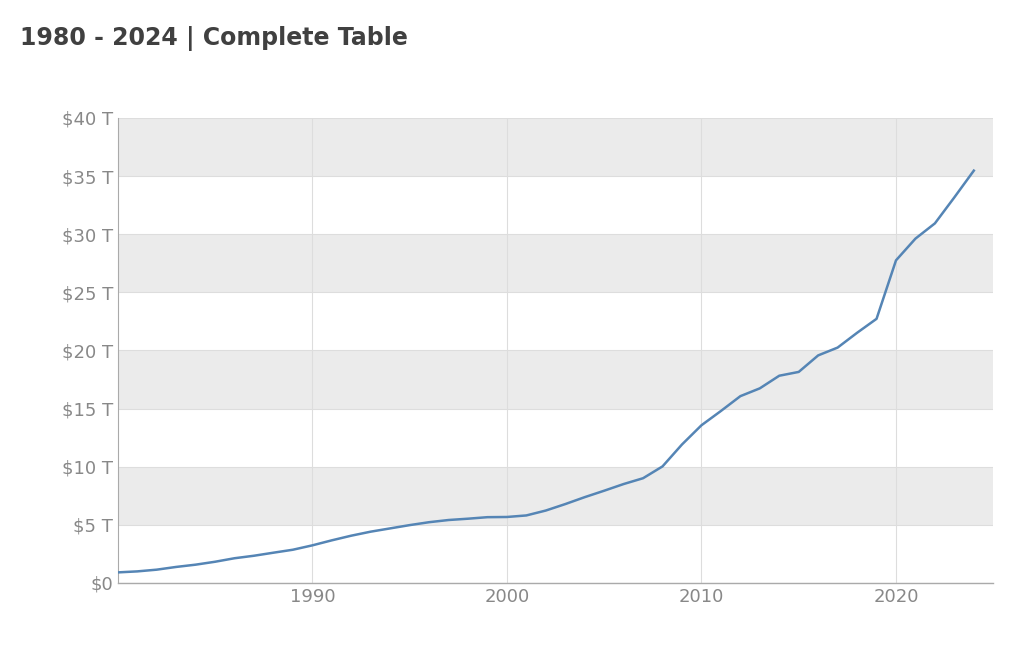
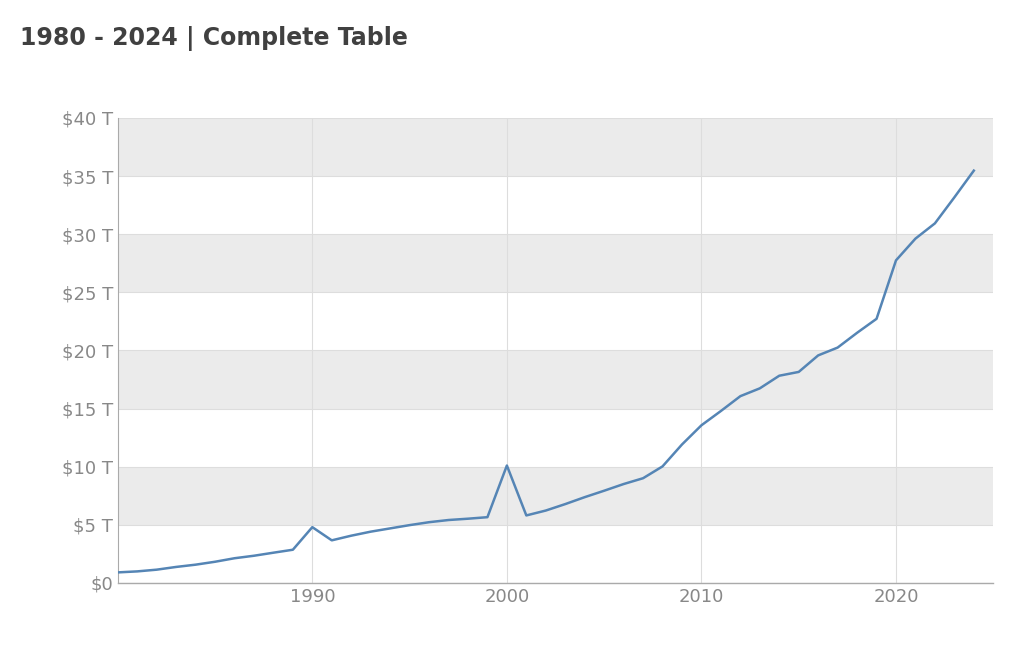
1990: $3.2 T -> $4.8 T
2000: $5.7 T -> $10.1 T
